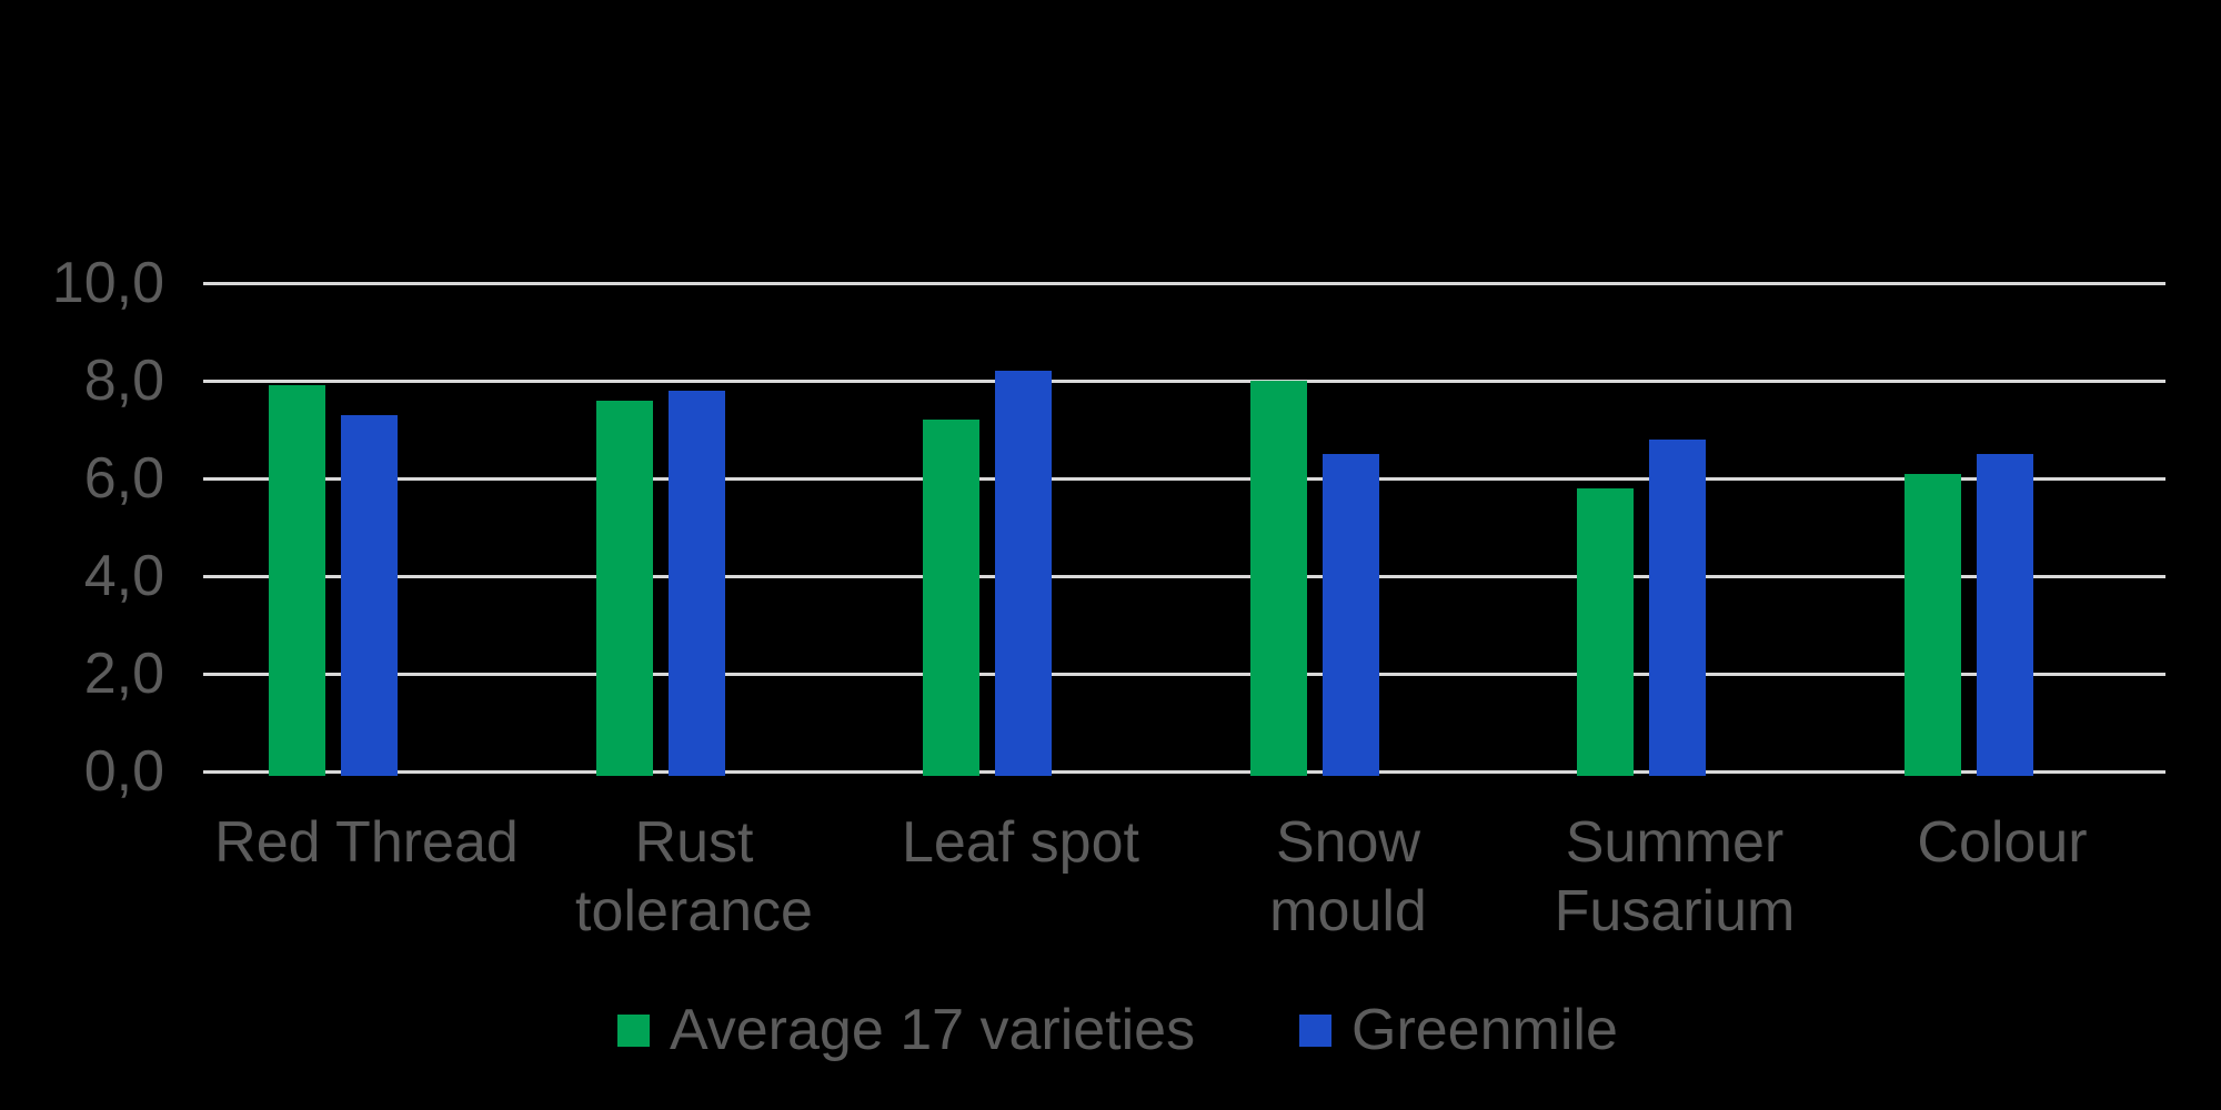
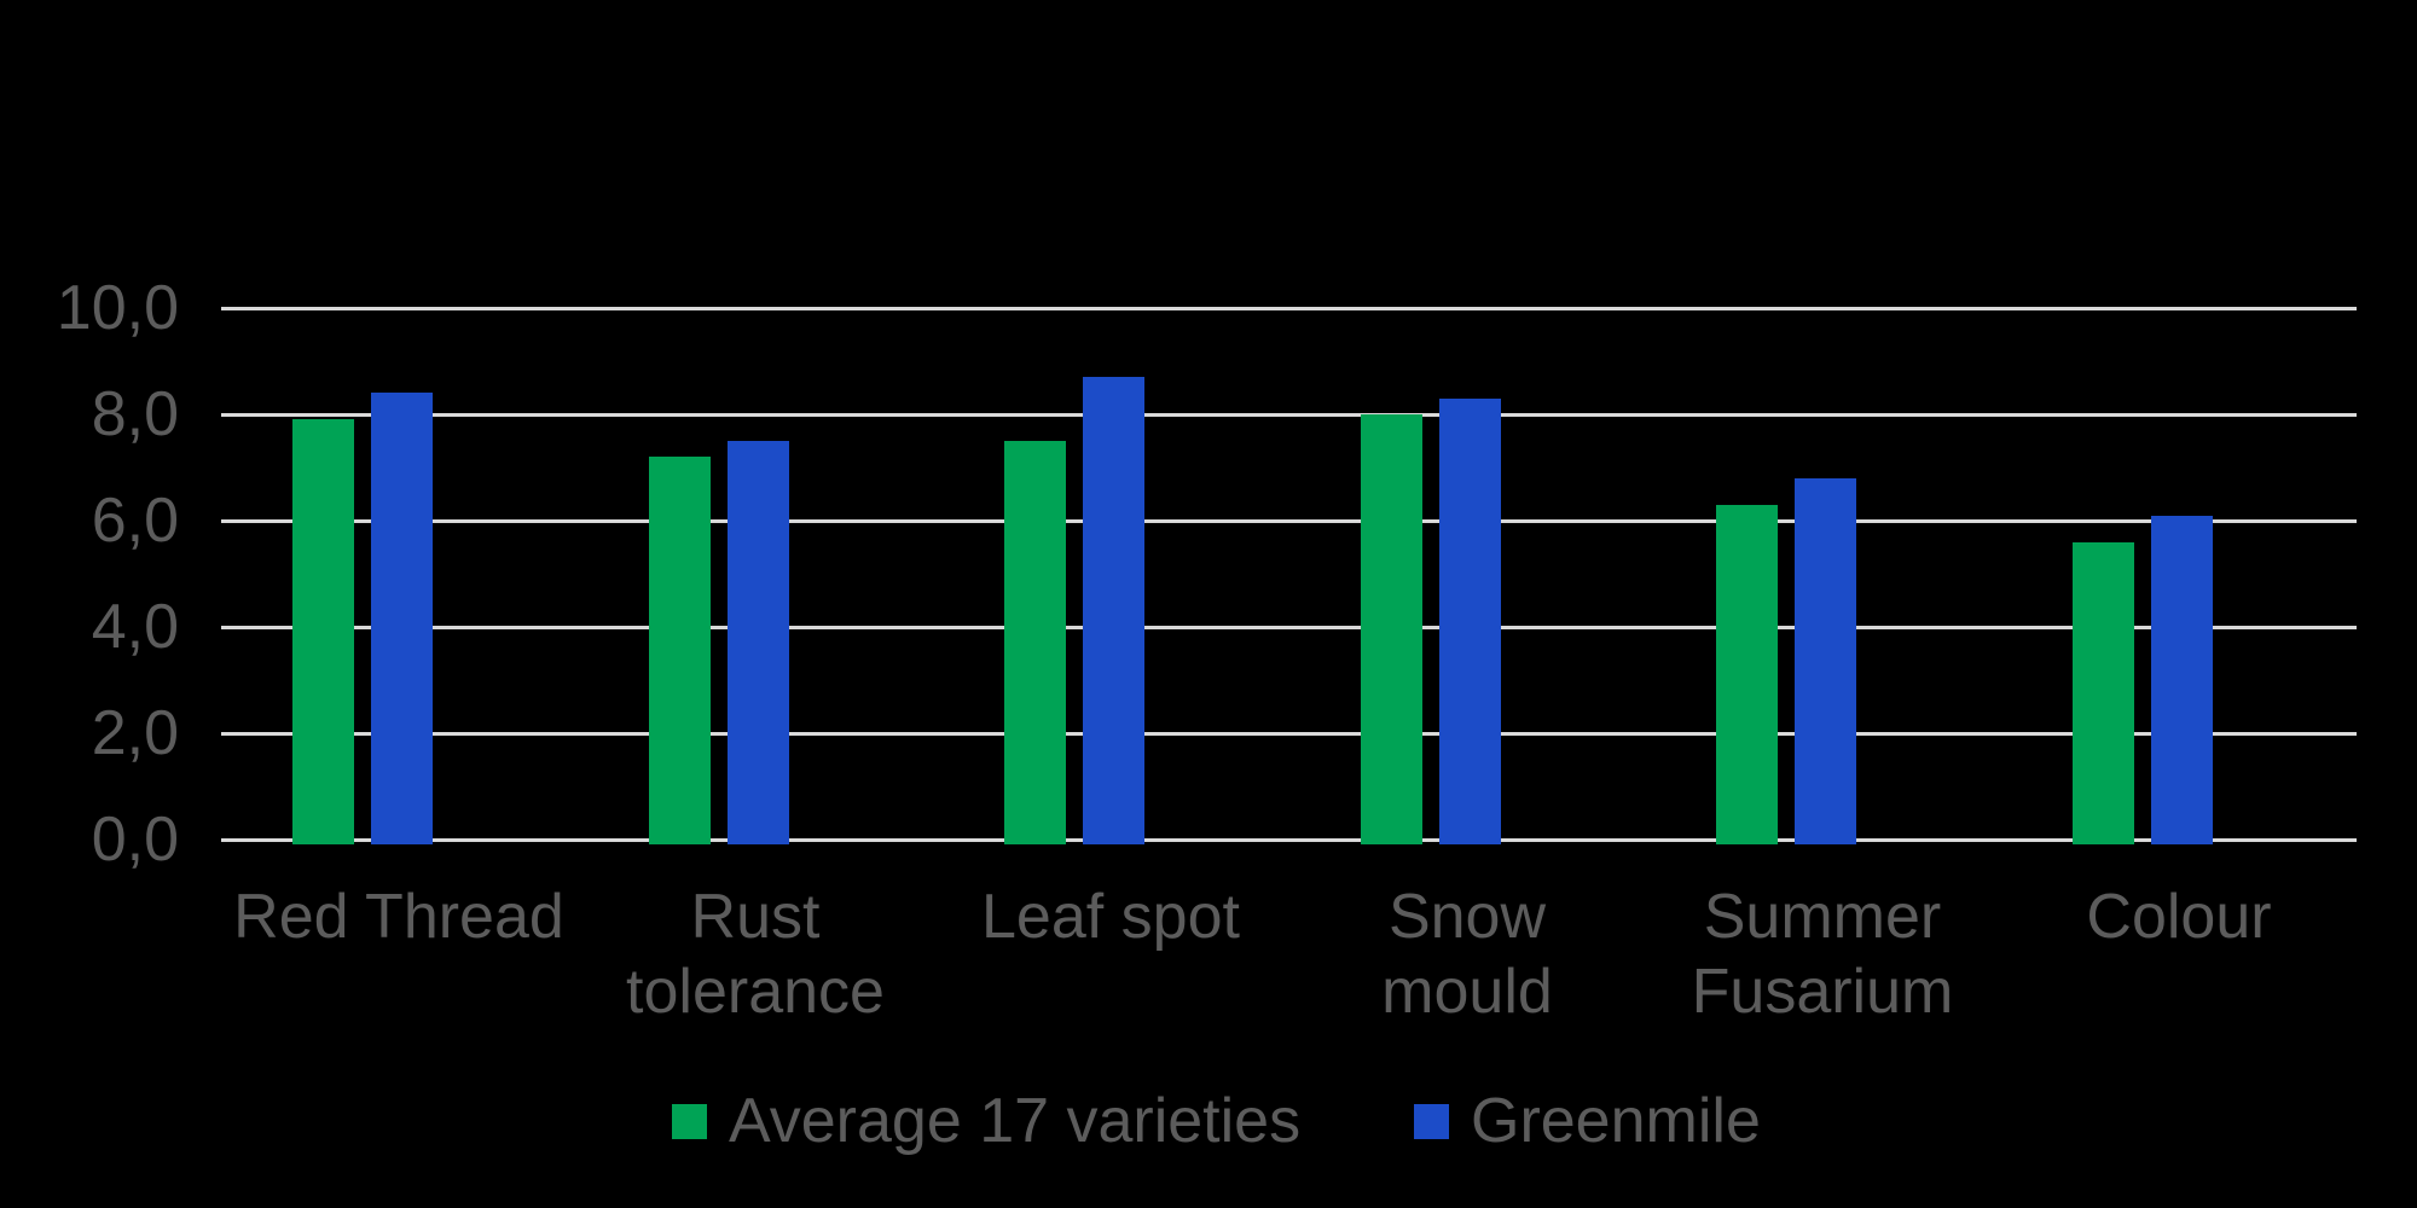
Greenmile/Red Thread: 7,3 -> 8,4
Average 17 varieties/Rust tolerance: 7,6 -> 7,2
Greenmile/Rust tolerance: 7,8 -> 7,5
Average 17 varieties/Leaf spot: 7,2 -> 7,5
Greenmile/Leaf spot: 8,2 -> 8,7
Greenmile/Snow mould: 6,5 -> 8,3
Average 17 varieties/Summer Fusarium: 5,8 -> 6,3
Average 17 varieties/Colour: 6,1 -> 5,6
Greenmile/Colour: 6,5 -> 6,1
